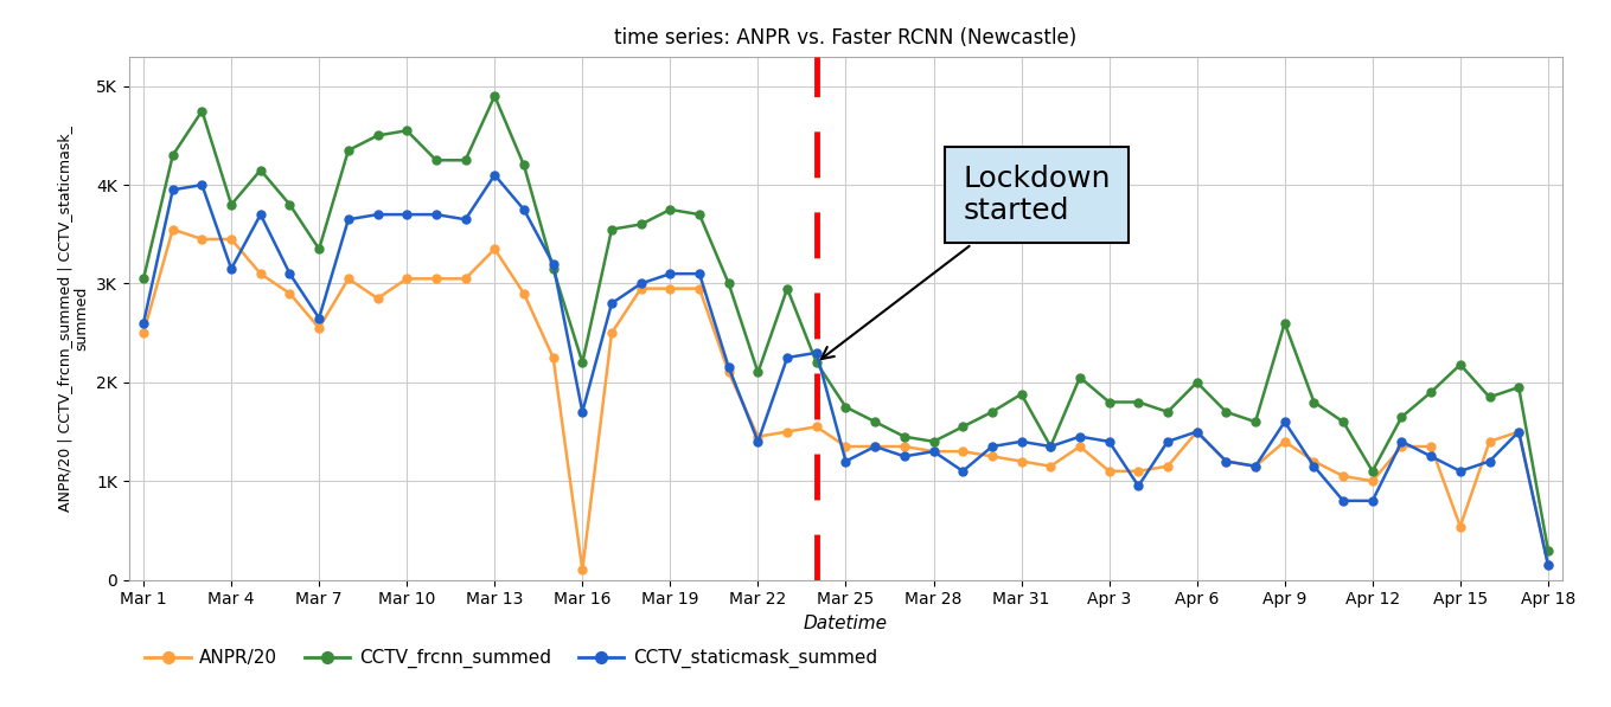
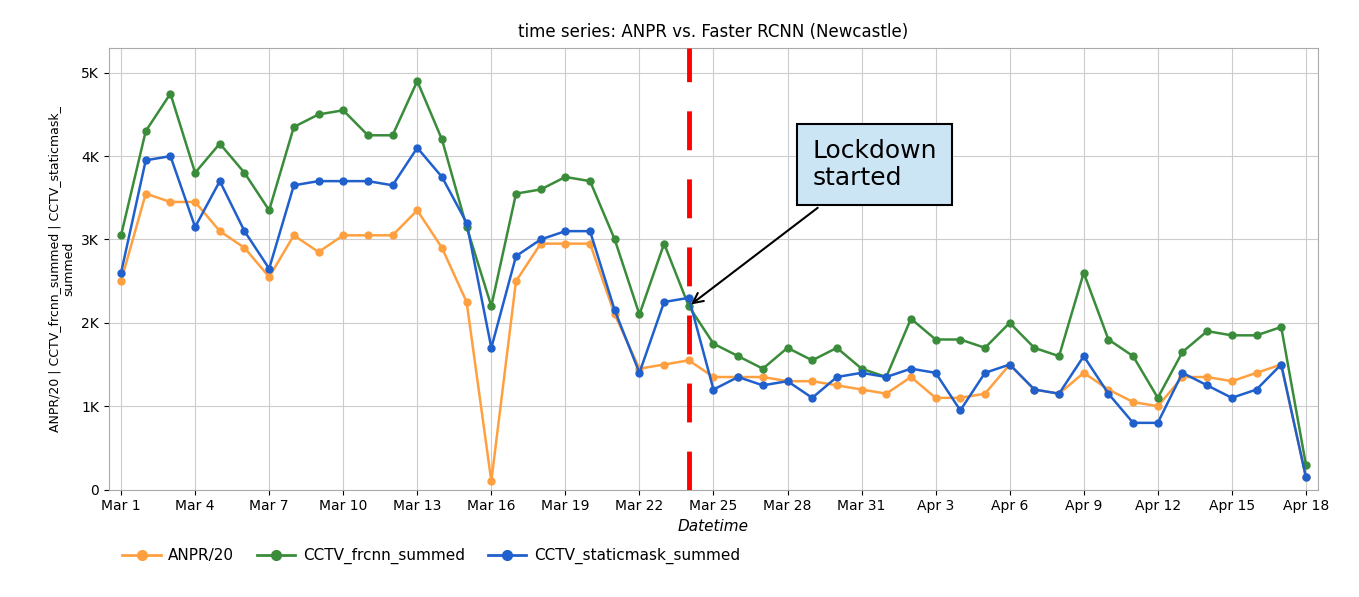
CCTV_frcnn_summed/Mar 28: 1.40K -> 1.70K
CCTV_frcnn_summed/Mar 31: 1.88K -> 1.45K
ANPR/20/Apr 15: 0.54K -> 1.30K
CCTV_frcnn_summed/Apr 15: 2.18K -> 1.85K
